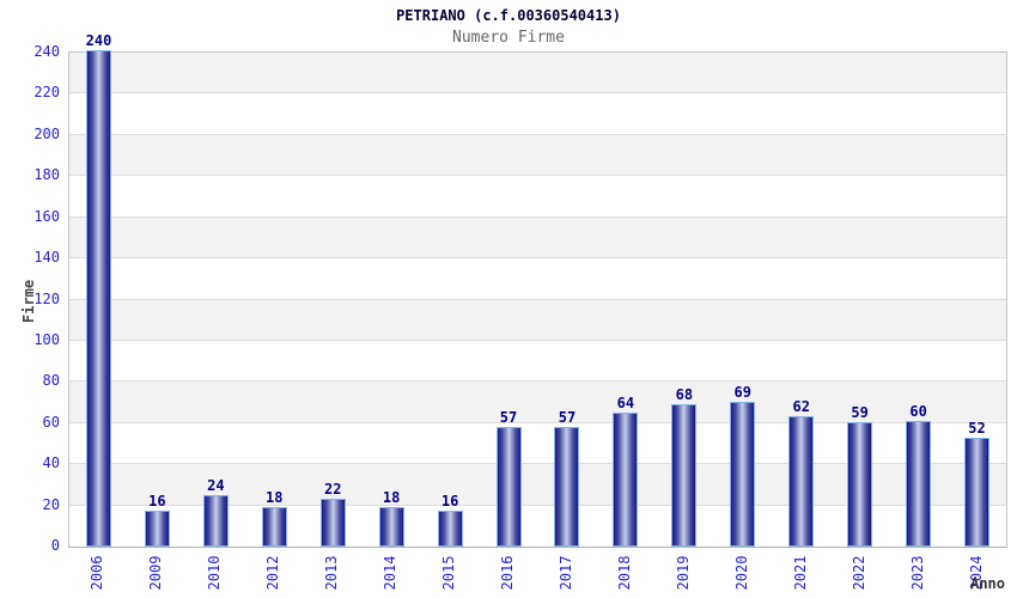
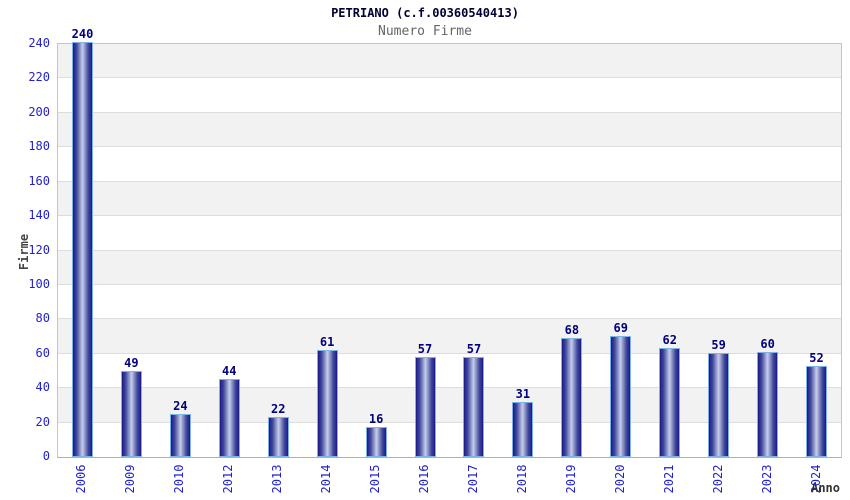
2009: 16 -> 49
2012: 18 -> 44
2014: 18 -> 61
2018: 64 -> 31
